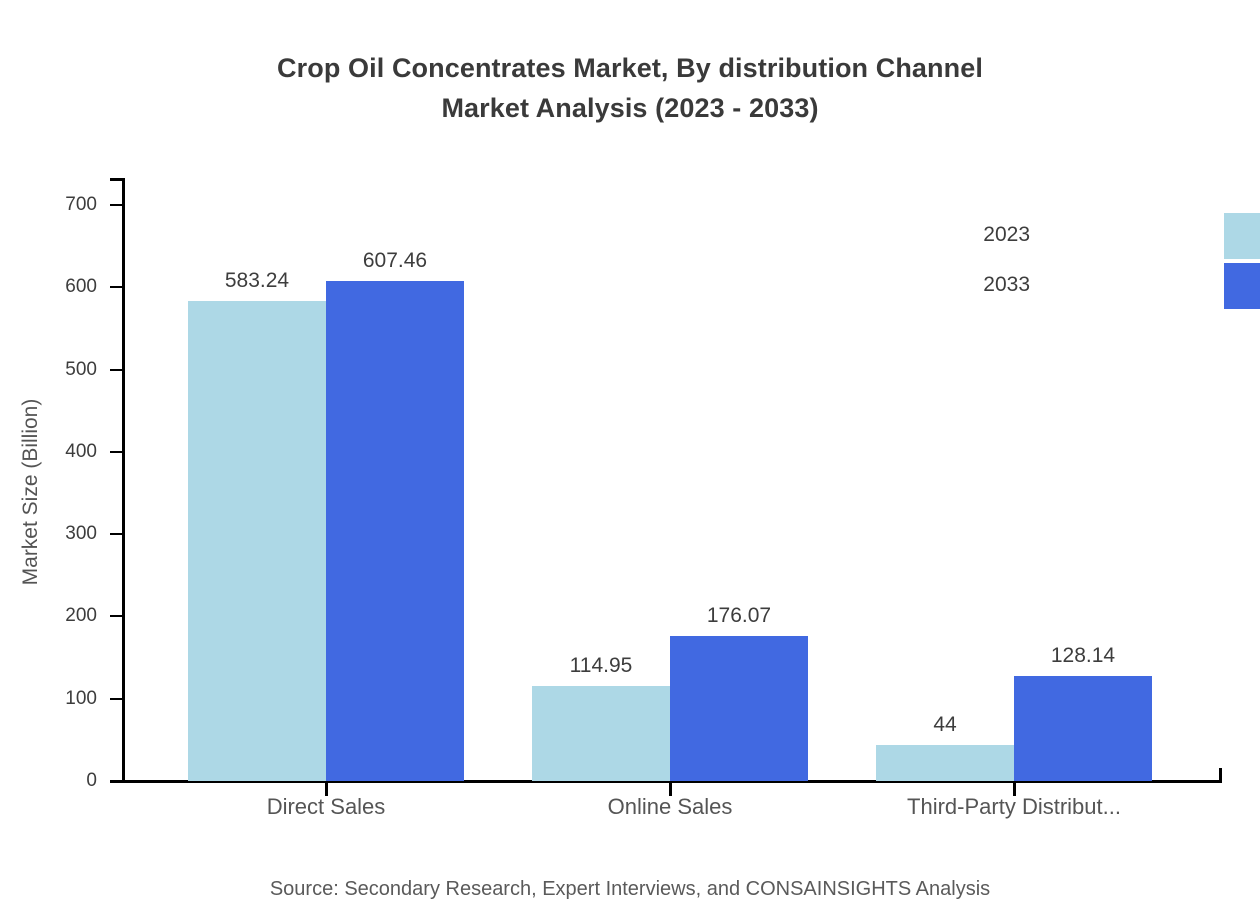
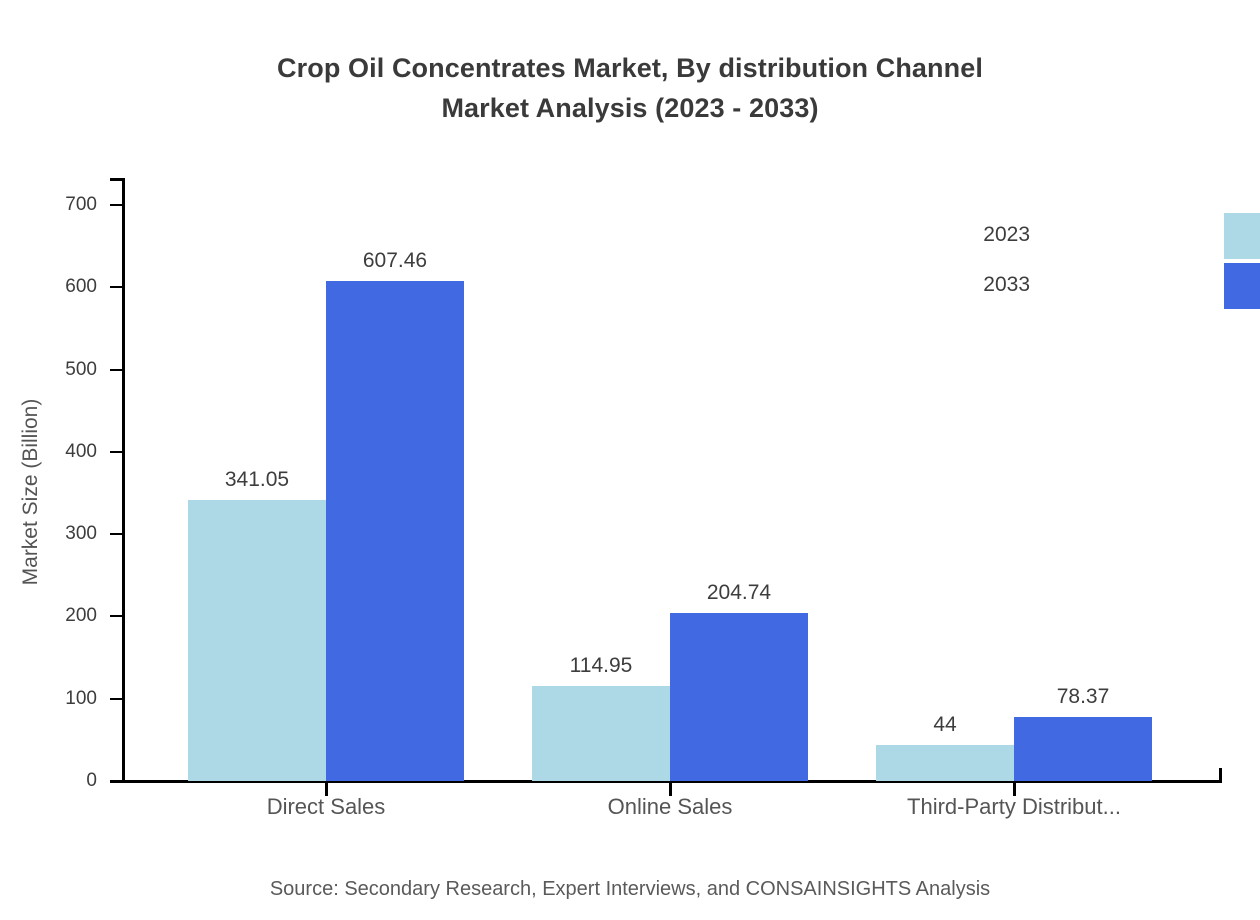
2023/Direct Sales: 583.24 -> 341.05
2033/Online Sales: 176.07 -> 204.74
2033/Third-Party Distribut...: 128.14 -> 78.37
